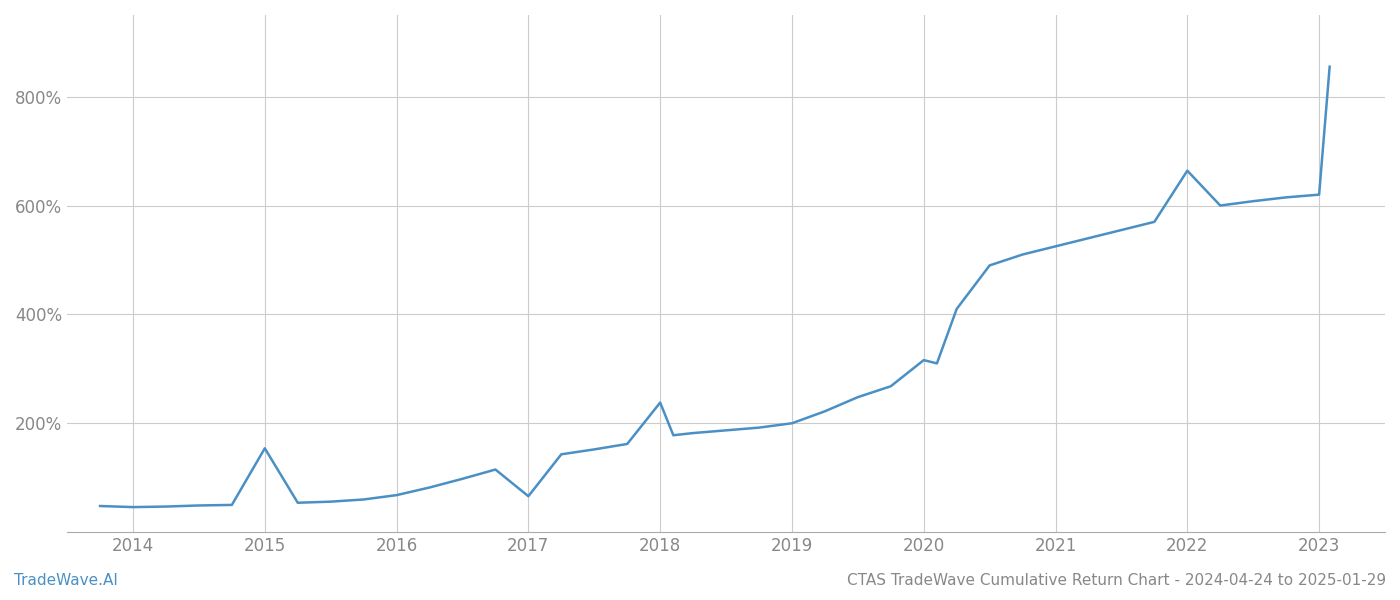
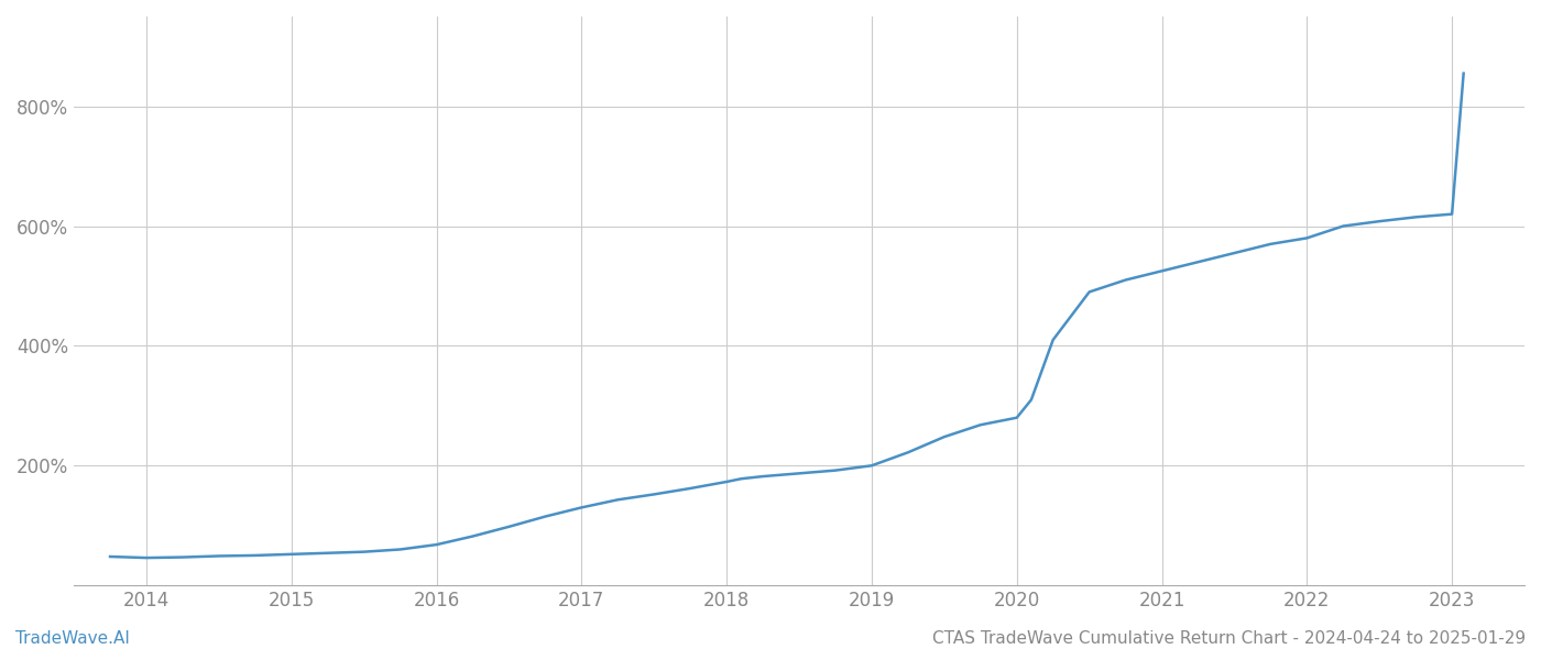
2015: 154% -> 52%
2017: 66% -> 130%
2018: 238% -> 173%
2020: 316% -> 280%
2022: 664% -> 580%
